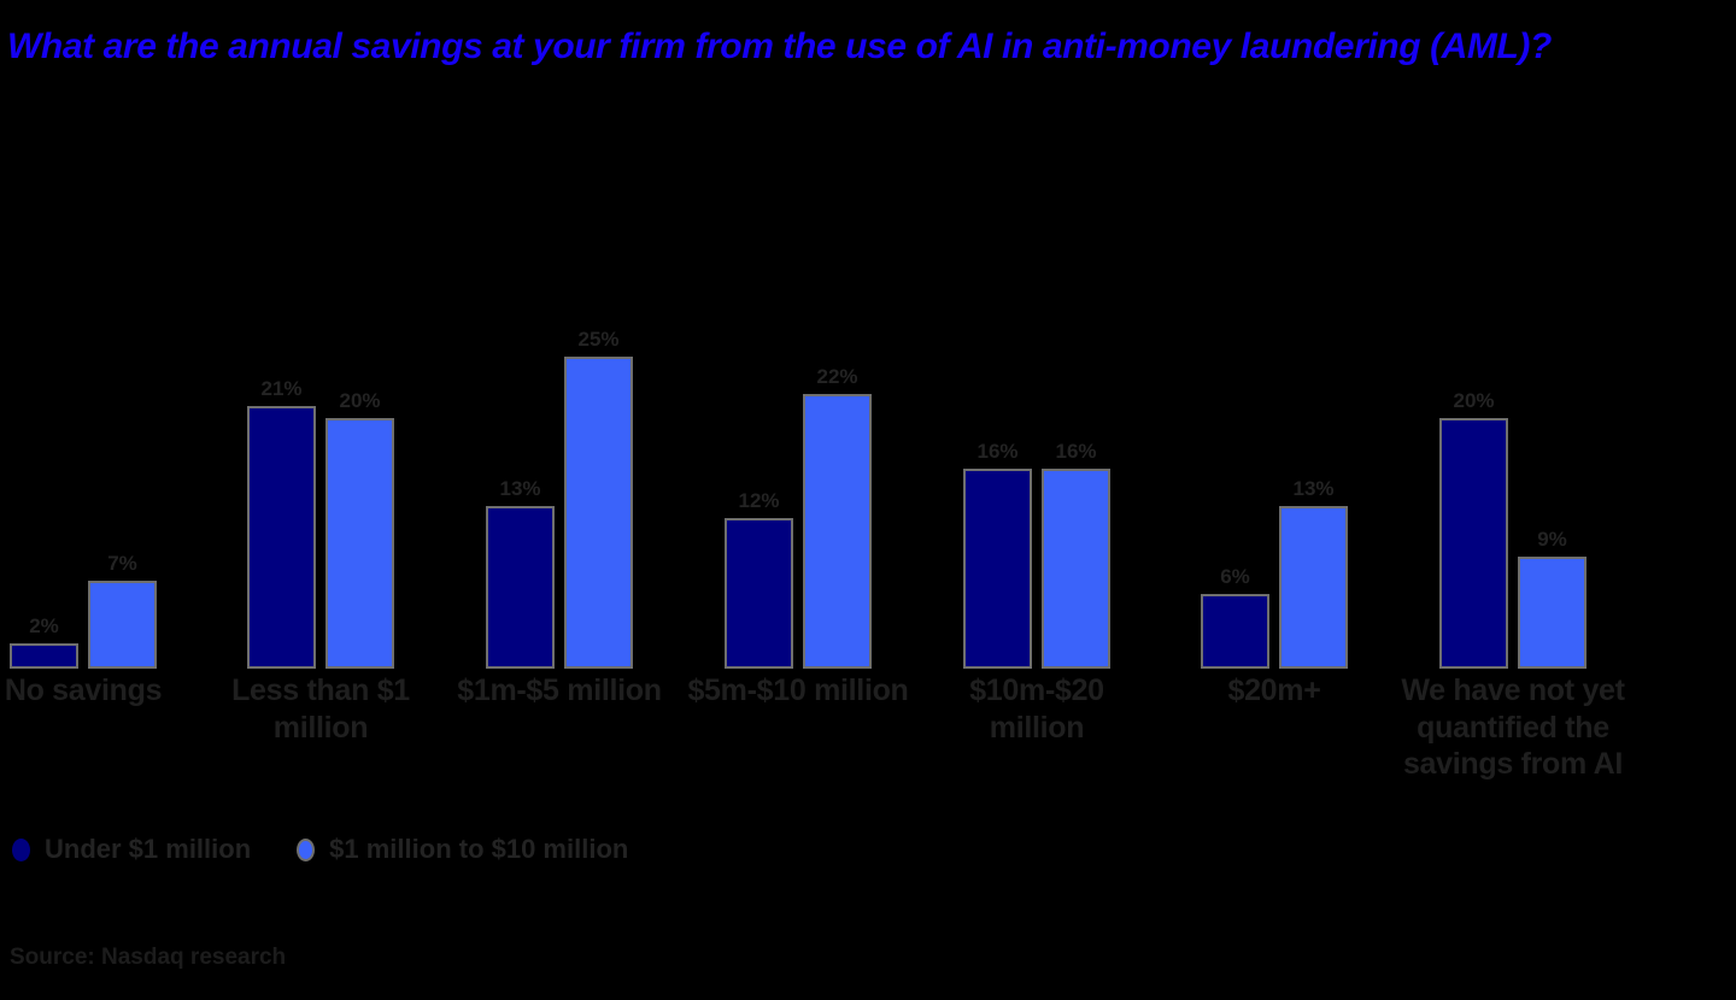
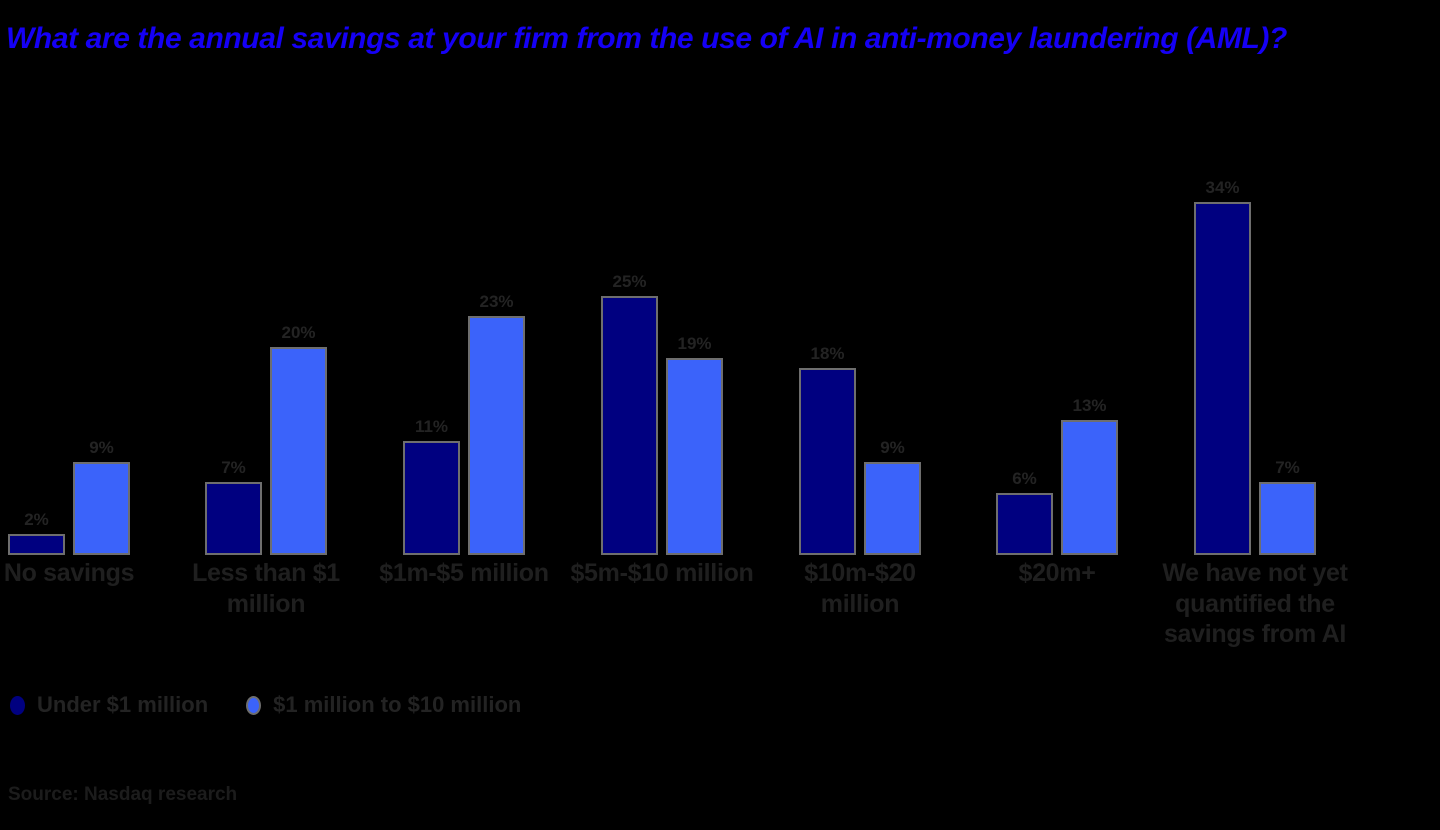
$1 million to $10 million/No savings: 7% -> 9%
Under $1 million/Less than $1 million: 21% -> 7%
Under $1 million/$1m-$5 million: 13% -> 11%
$1 million to $10 million/$1m-$5 million: 25% -> 23%
Under $1 million/$5m-$10 million: 12% -> 25%
$1 million to $10 million/$5m-$10 million: 22% -> 19%
Under $1 million/$10m-$20 million: 16% -> 18%
$1 million to $10 million/$10m-$20 million: 16% -> 9%
Under $1 million/We have not yet quantified the savings from AI: 20% -> 34%
$1 million to $10 million/We have not yet quantified the savings from AI: 9% -> 7%
